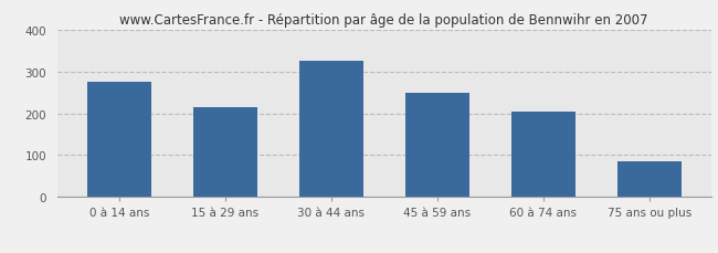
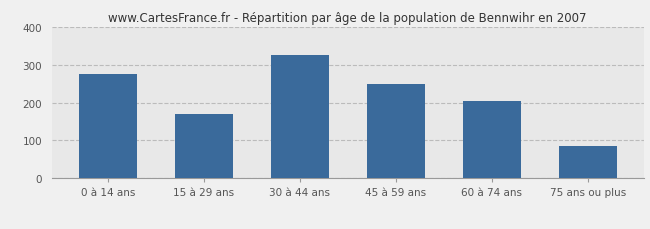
15 à 29 ans: 215 -> 170
